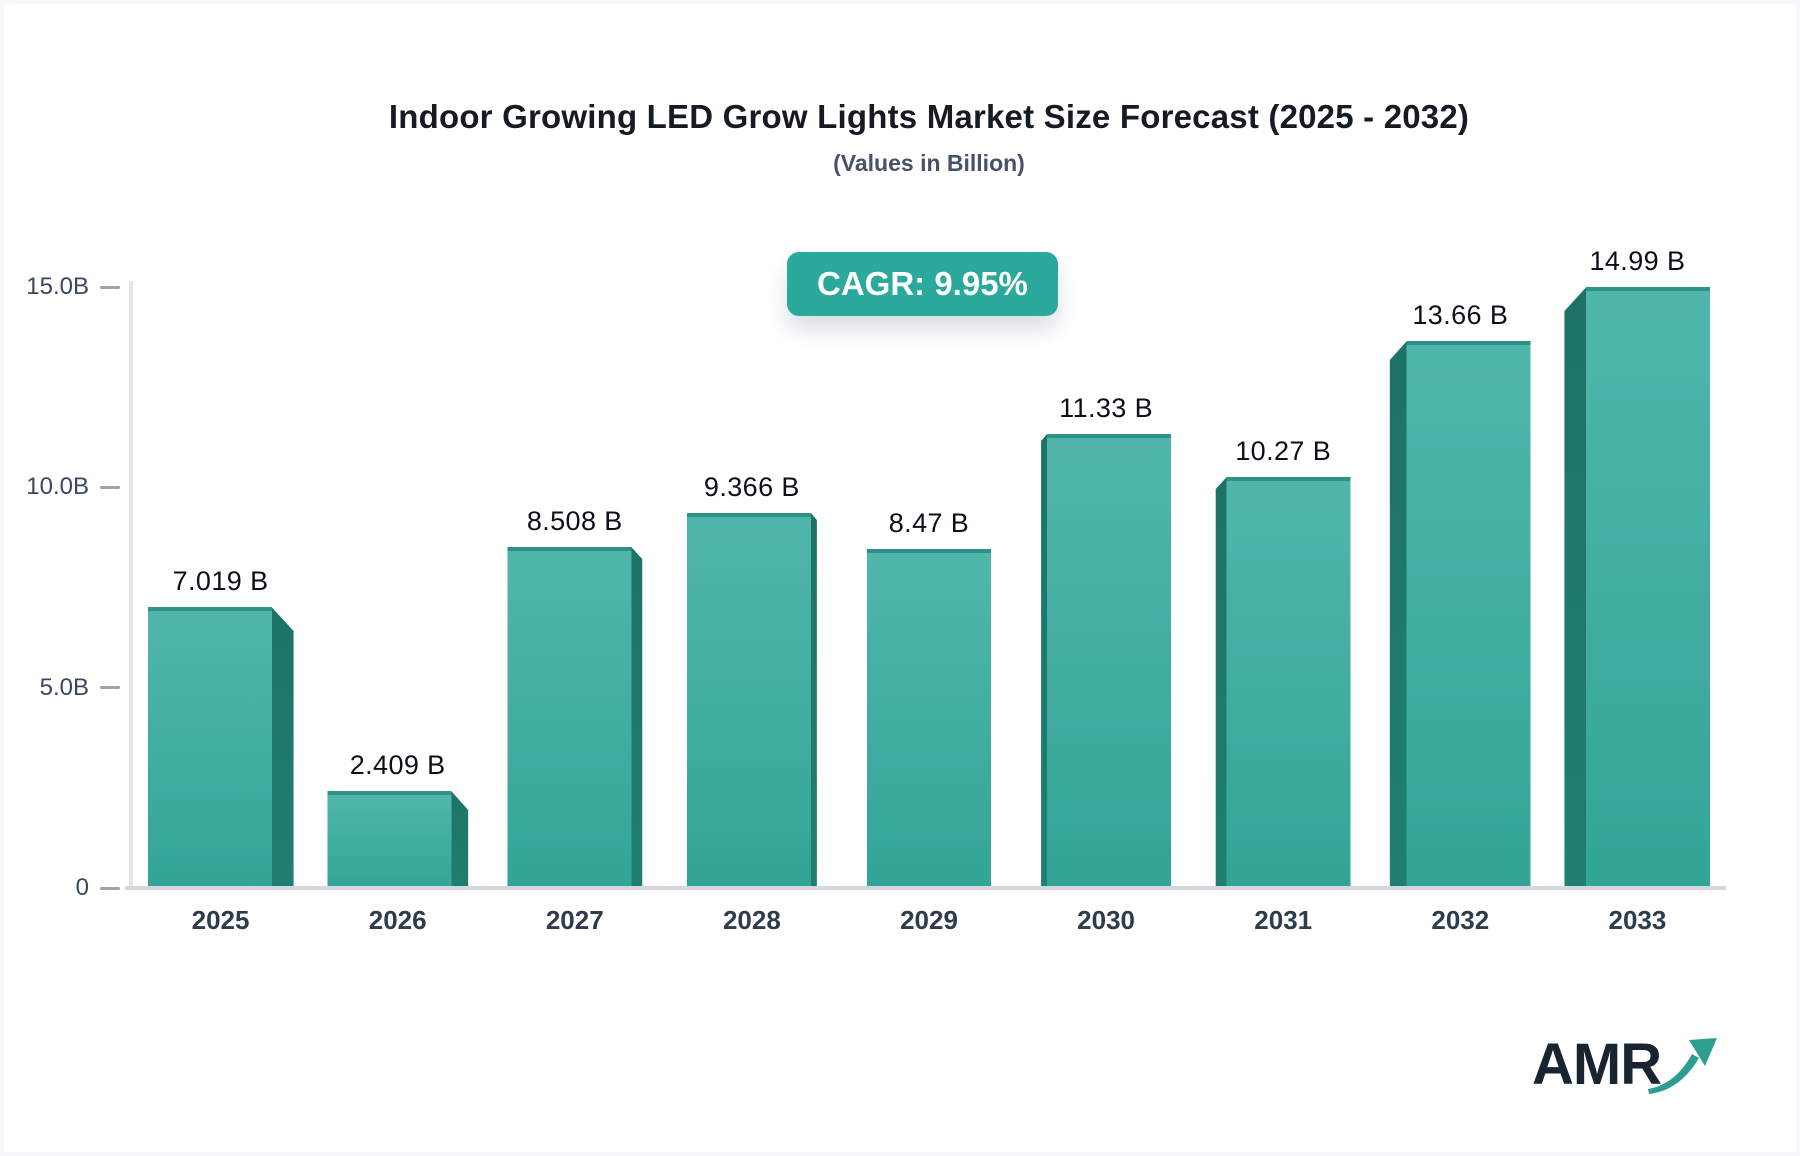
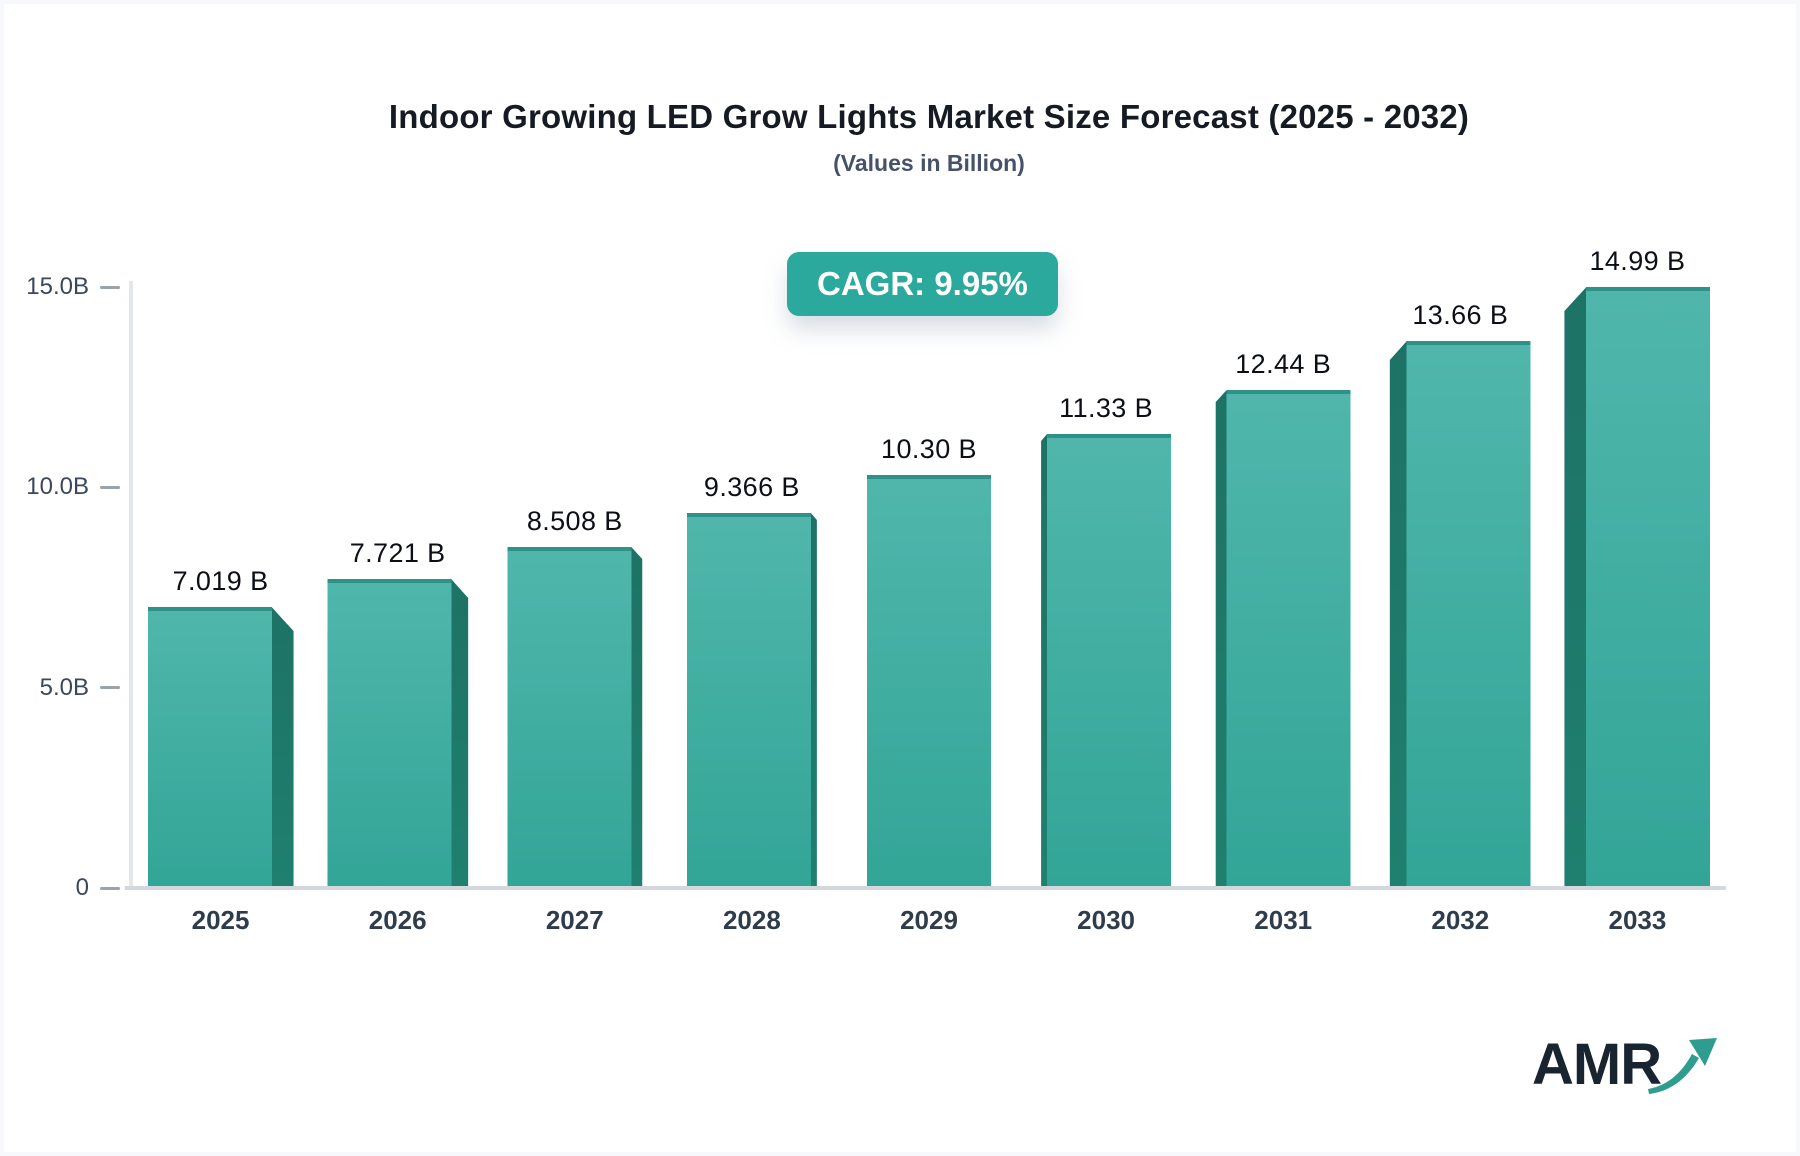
2026: 2.409 -> 7.721
2029: 8.47 -> 10.30
2031: 10.27 -> 12.44
